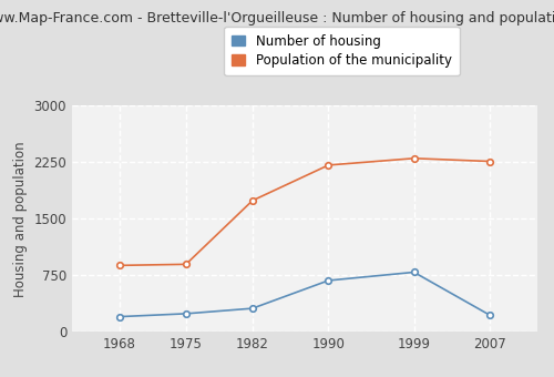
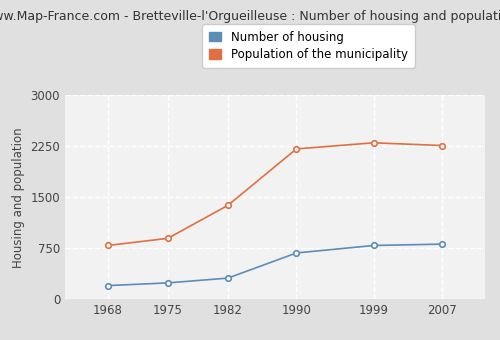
Population of the municipality/1968: 880 -> 790
Population of the municipality/1982: 1740 -> 1380
Number of housing/2007: 220 -> 810
